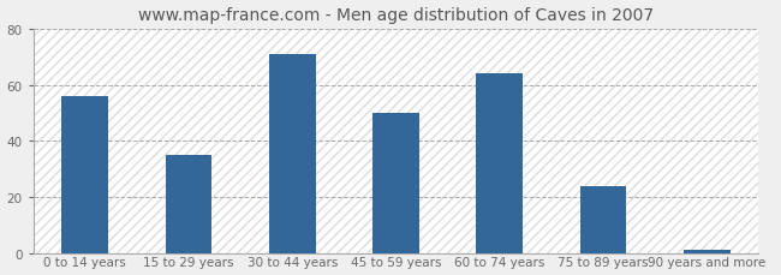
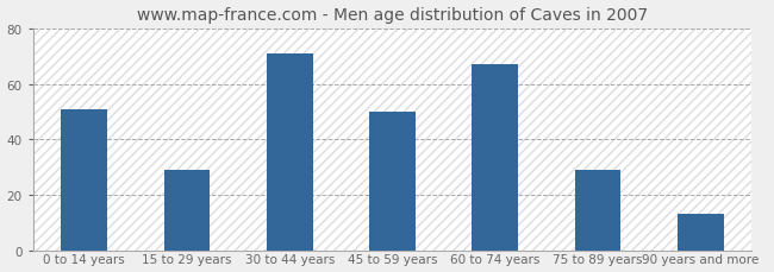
0 to 14 years: 56 -> 51
15 to 29 years: 35 -> 29
60 to 74 years: 64 -> 67
75 to 89 years: 24 -> 29
90 years and more: 1 -> 13
